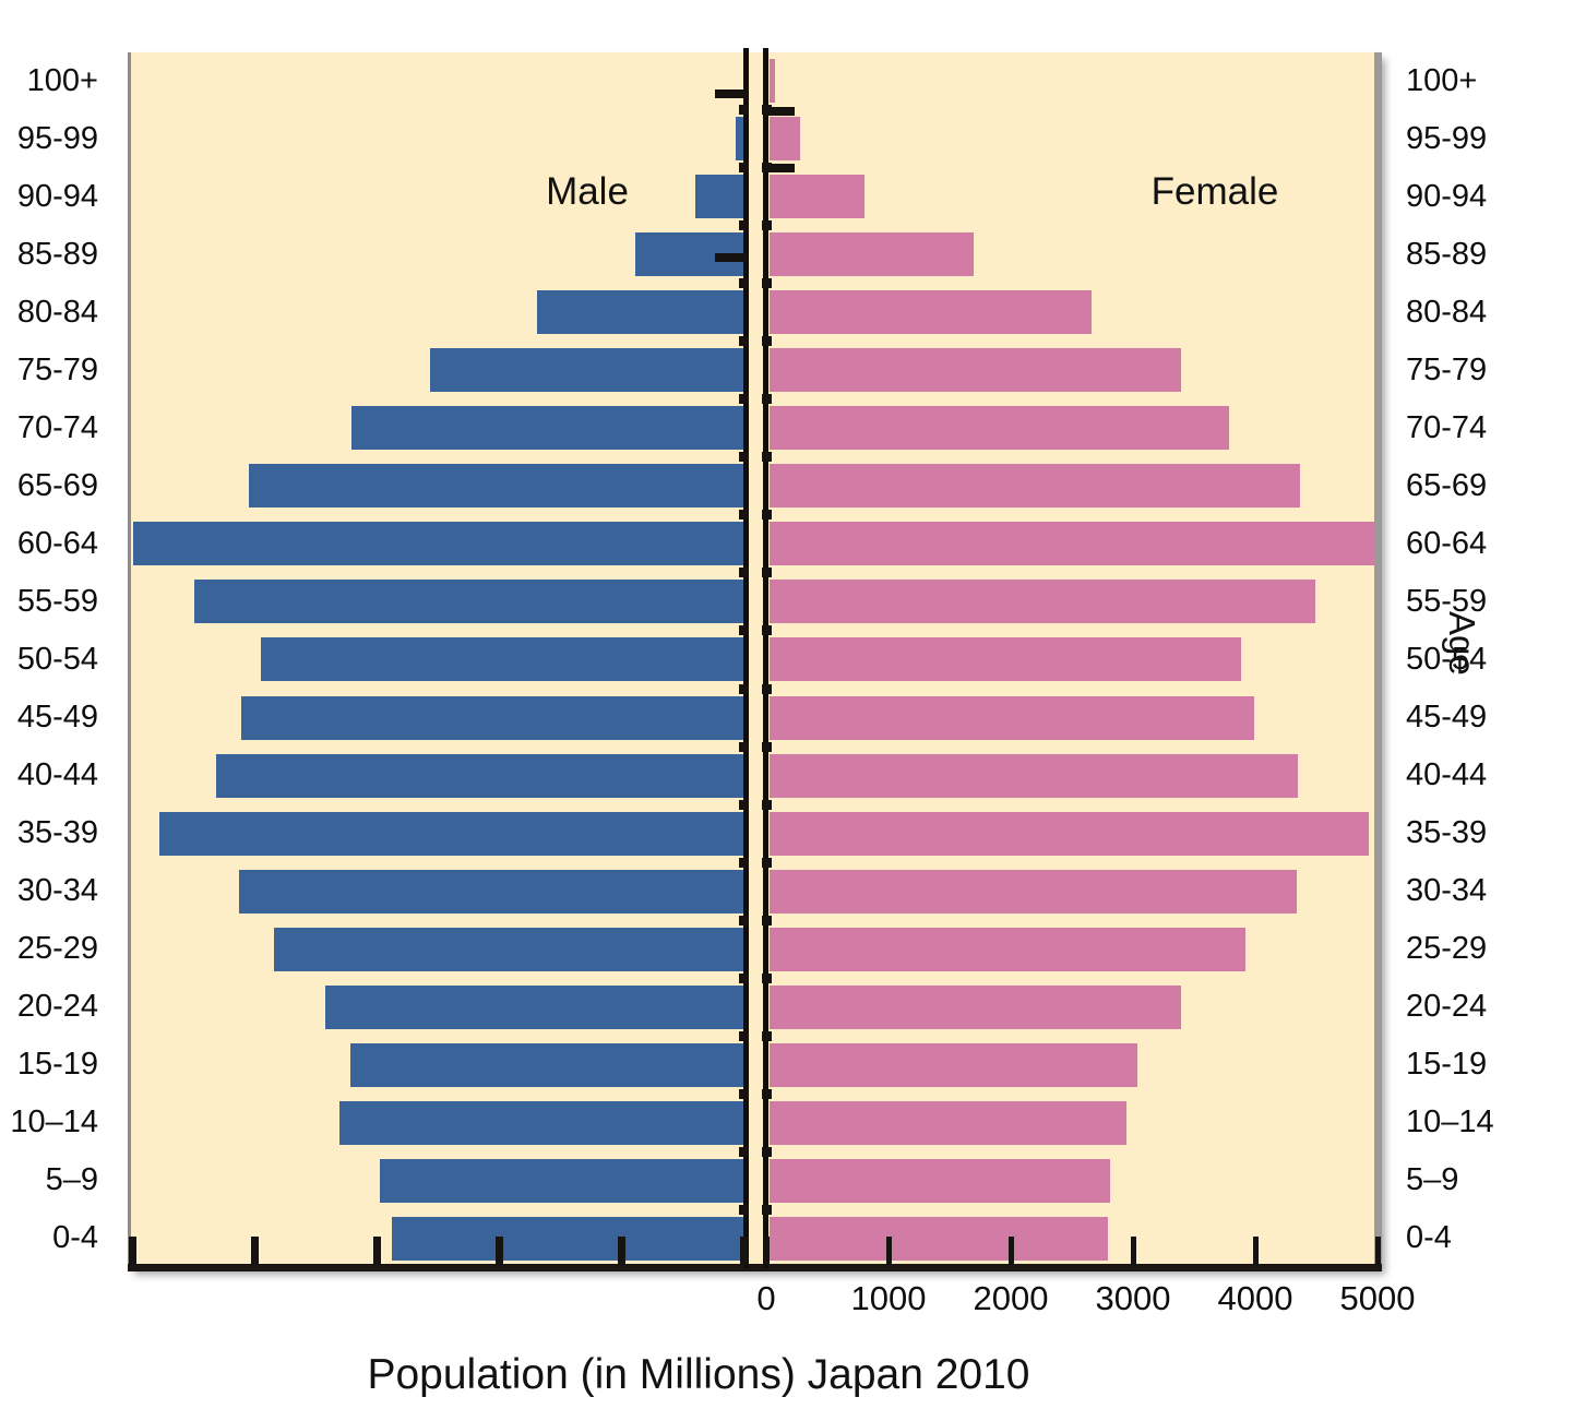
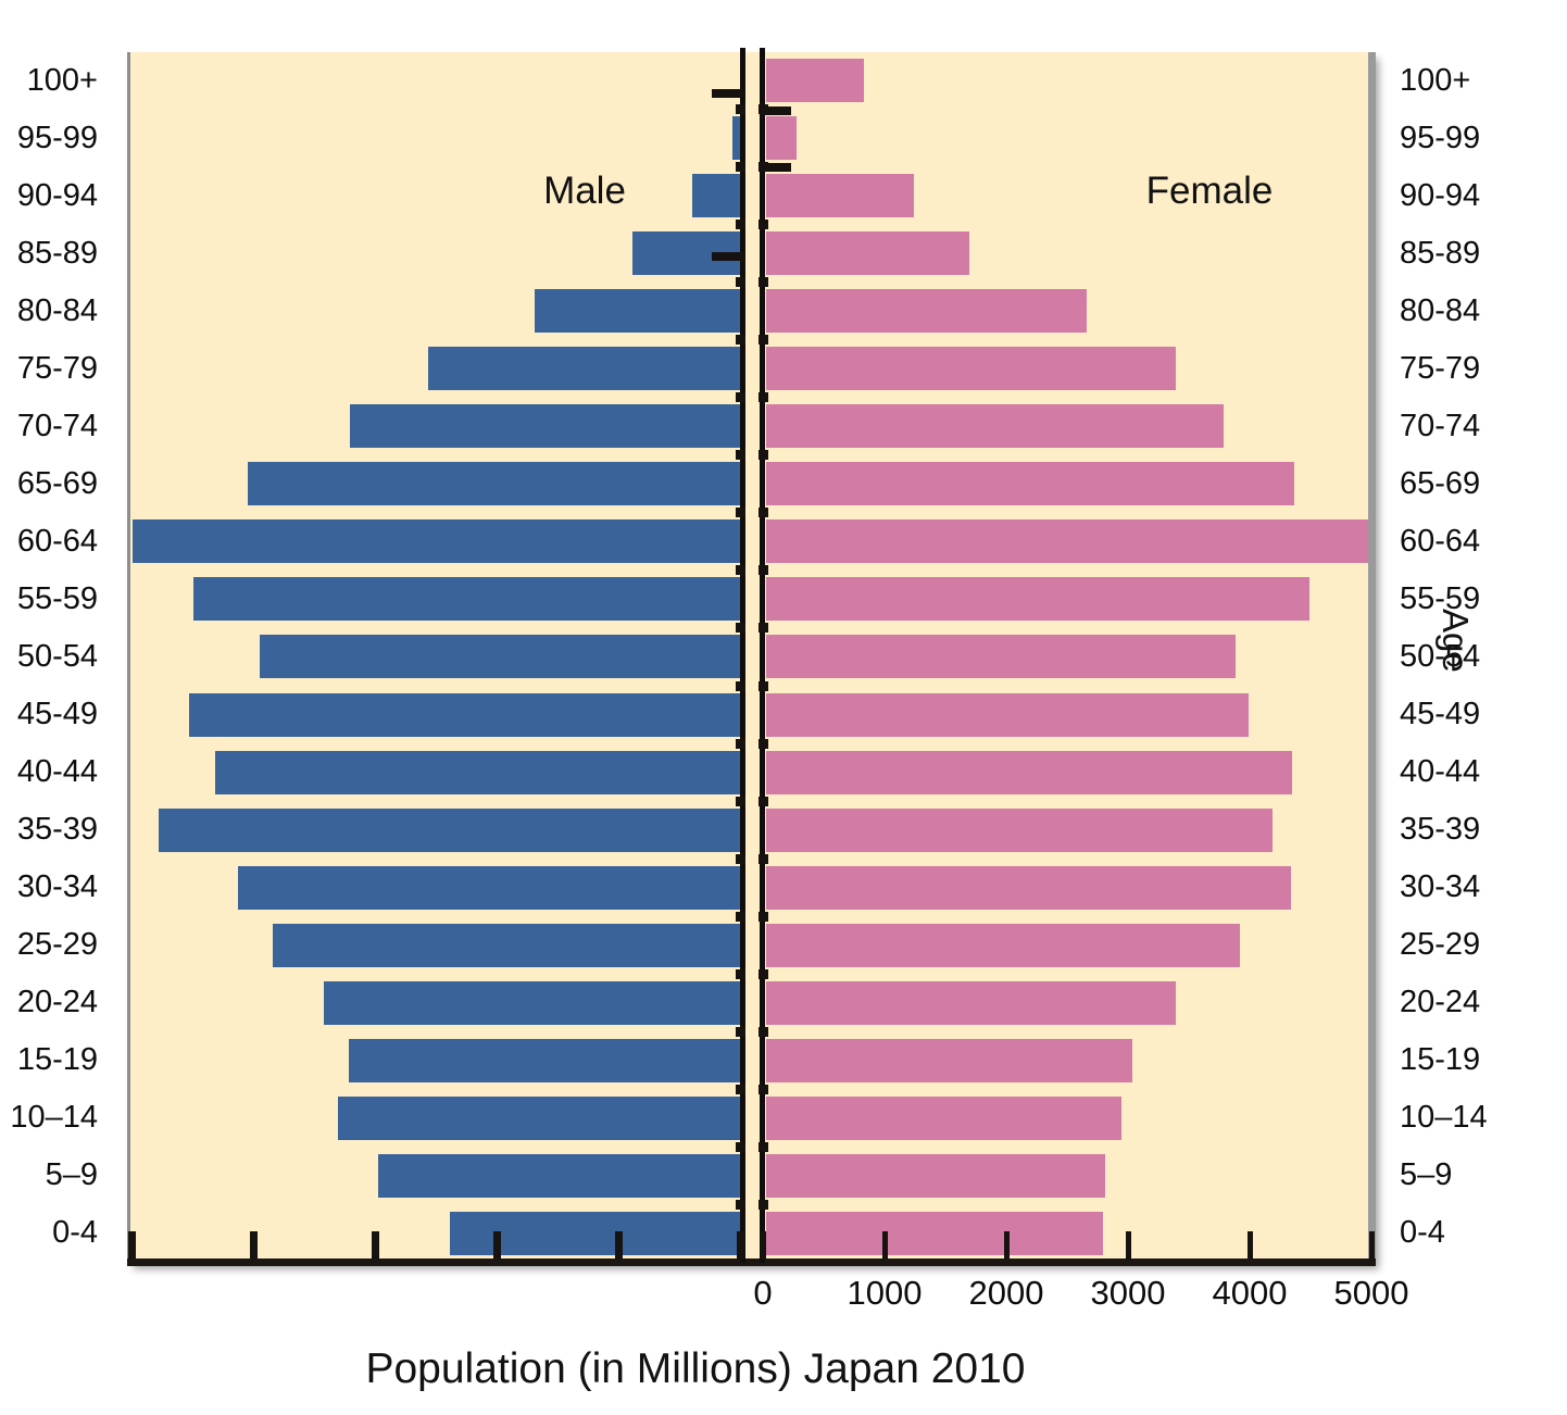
Female/100+: 40 -> 800
Female/90-94: 780 -> 1210
Male/45-49: 4130 -> 4550
Female/35-39: 4900 -> 4160
Male/0-4: 2900 -> 2410
